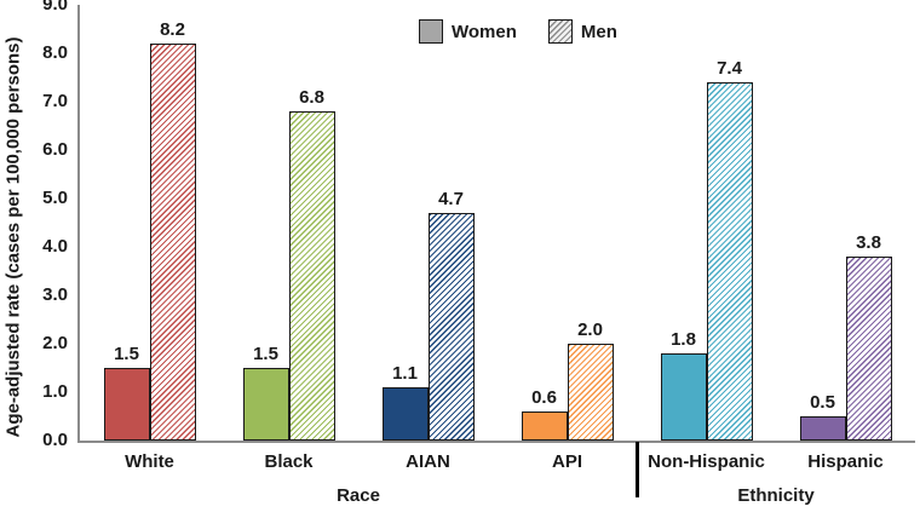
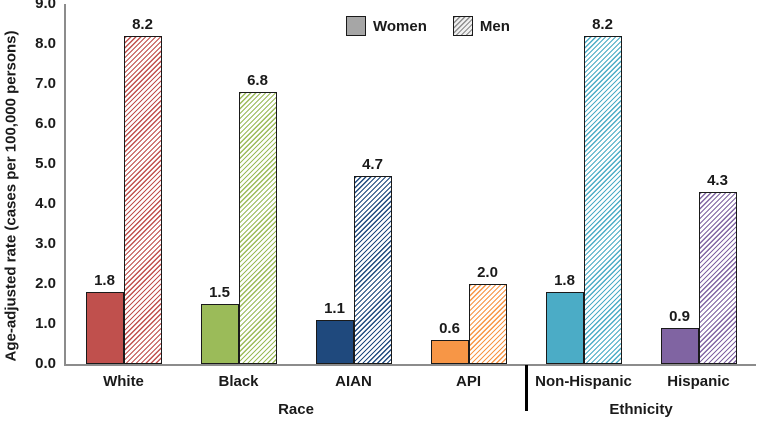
Women/White: 1.5 -> 1.8
Men/Non-Hispanic: 7.4 -> 8.2
Women/Hispanic: 0.5 -> 0.9
Men/Hispanic: 3.8 -> 4.3
